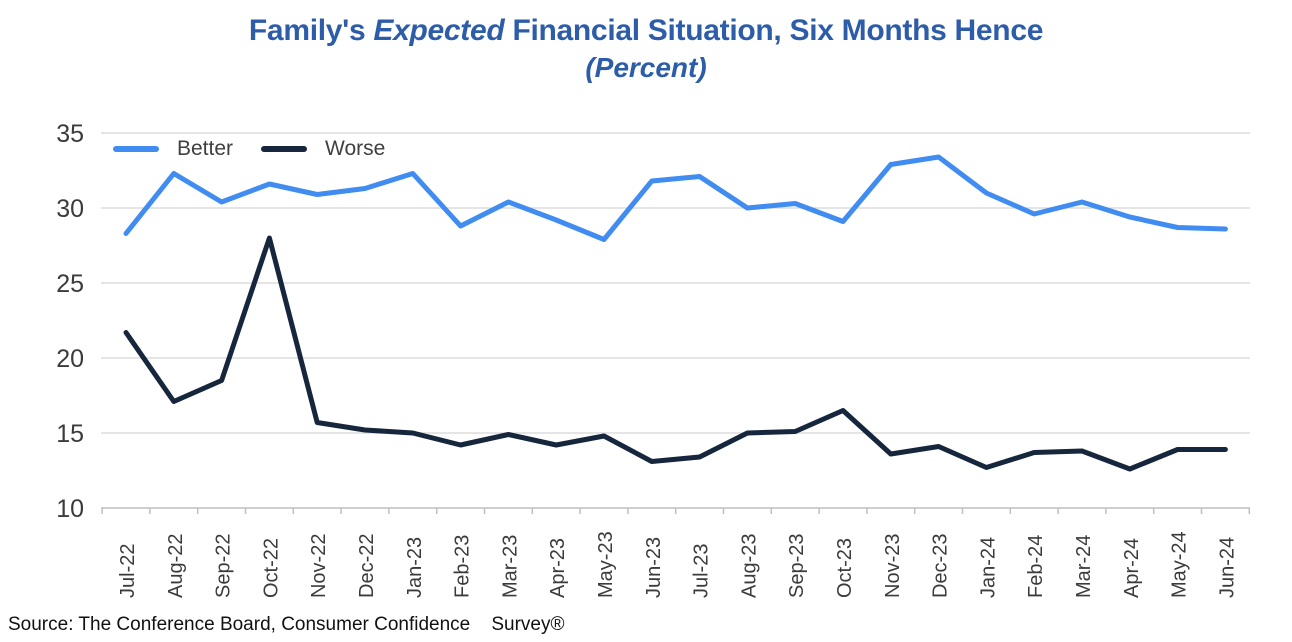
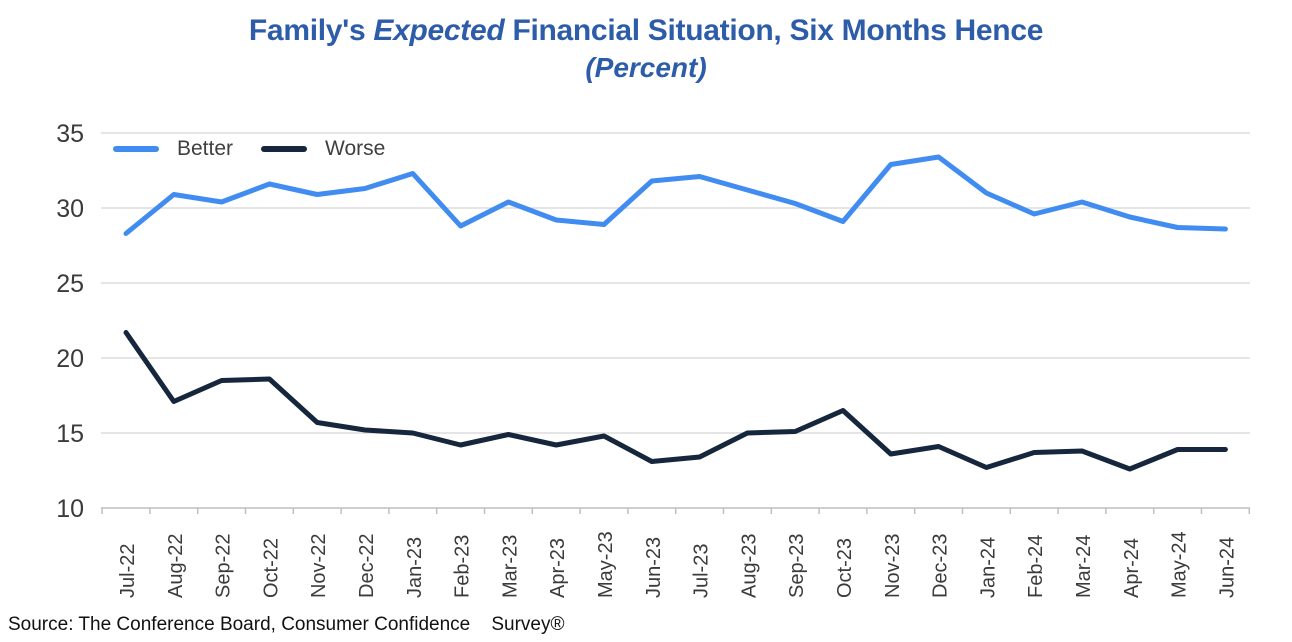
Better/Aug-22: 32.3 -> 30.9
Worse/Oct-22: 28.0 -> 18.6
Better/May-23: 27.9 -> 28.9
Better/Aug-23: 30.0 -> 31.2
